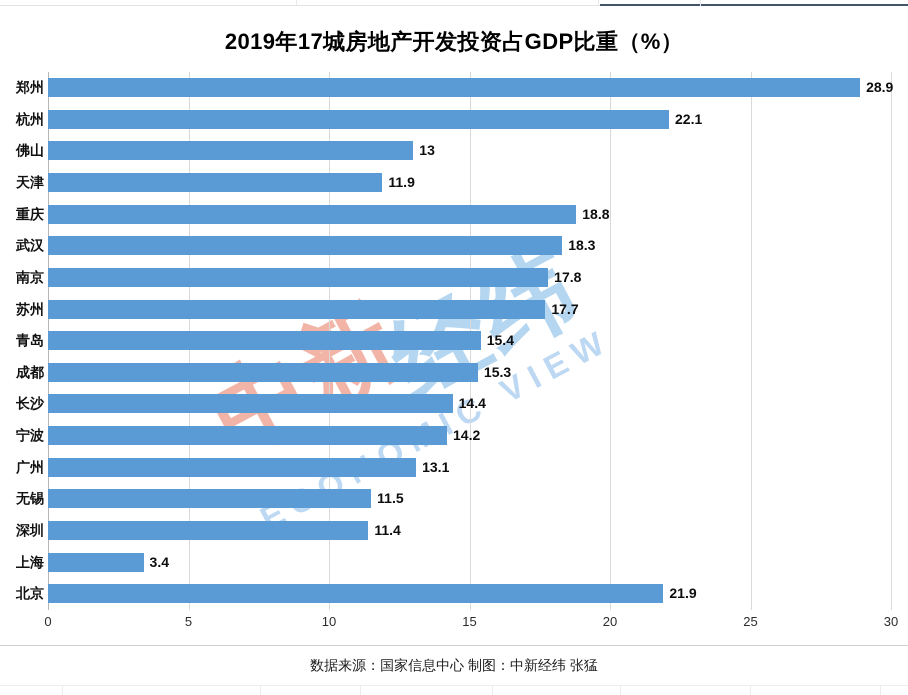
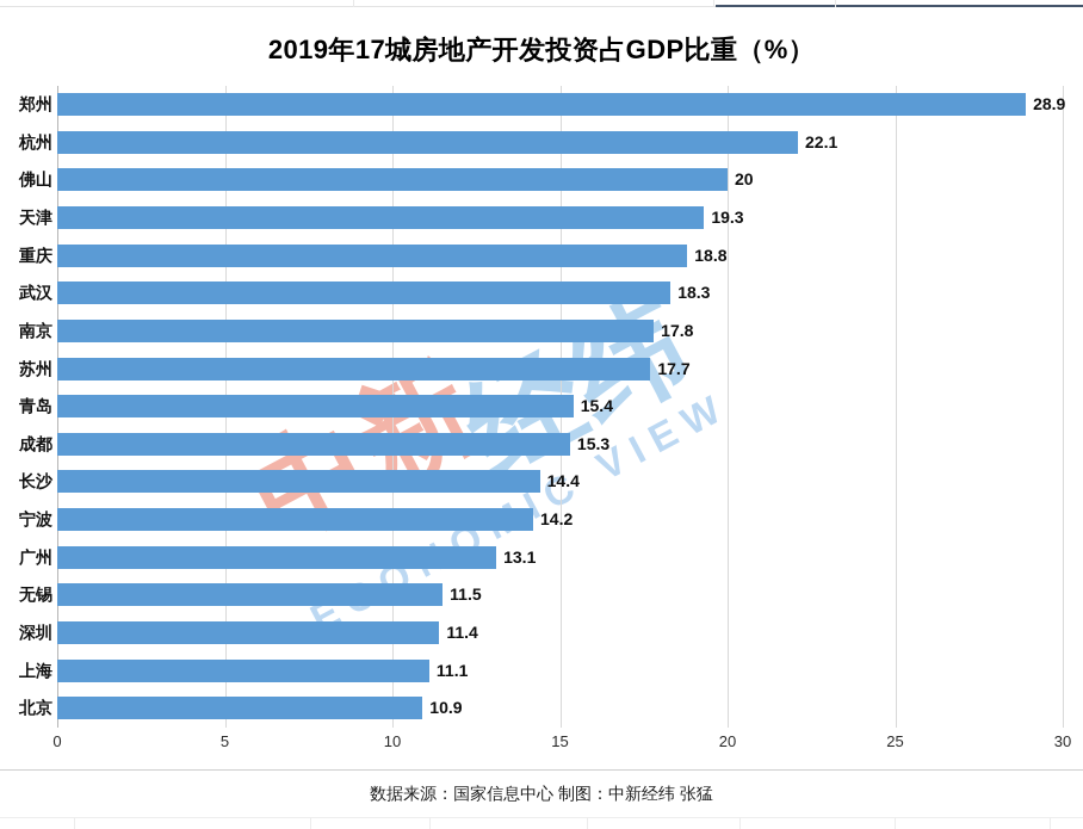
佛山: 13 -> 20
天津: 11.9 -> 19.3
上海: 3.4 -> 11.1
北京: 21.9 -> 10.9
